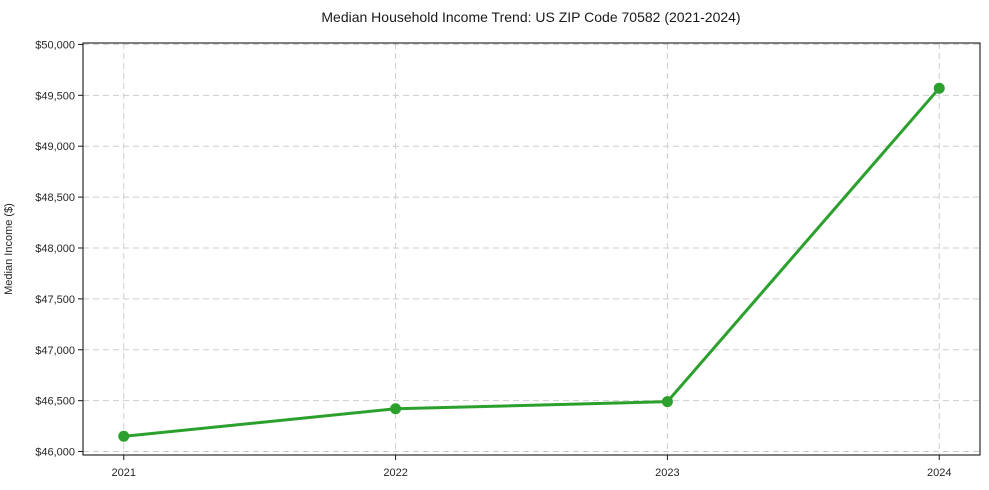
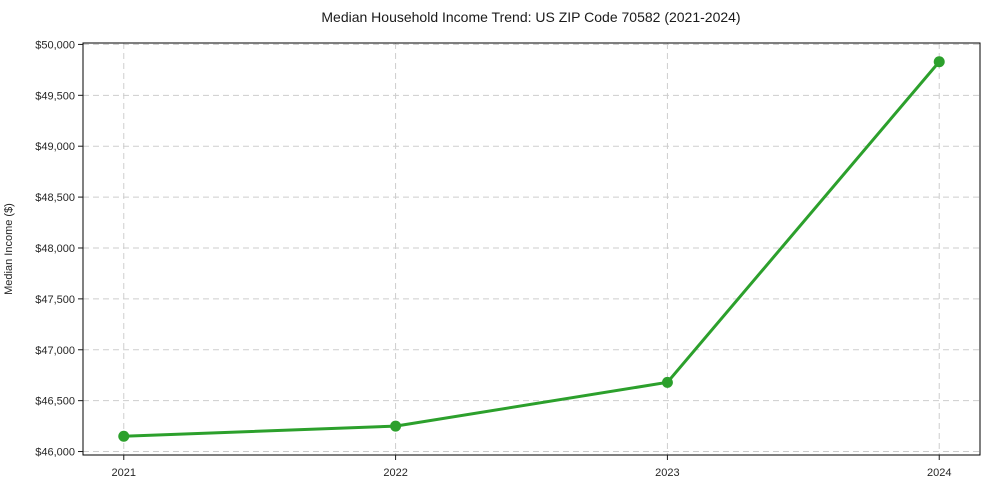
2022: $46420 -> $46250
2023: $46490 -> $46680
2024: $49570 -> $49830
